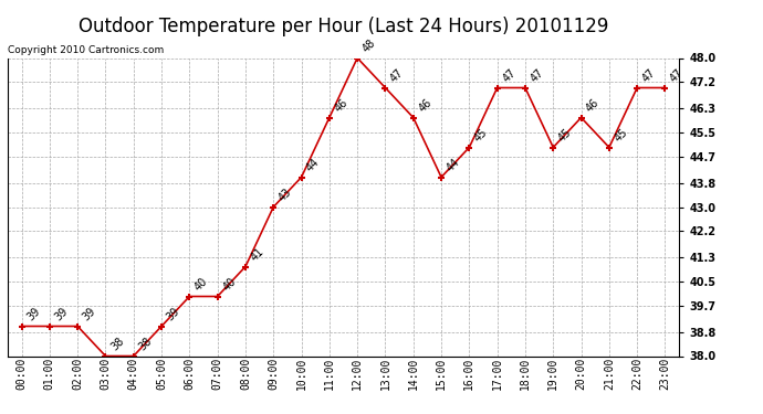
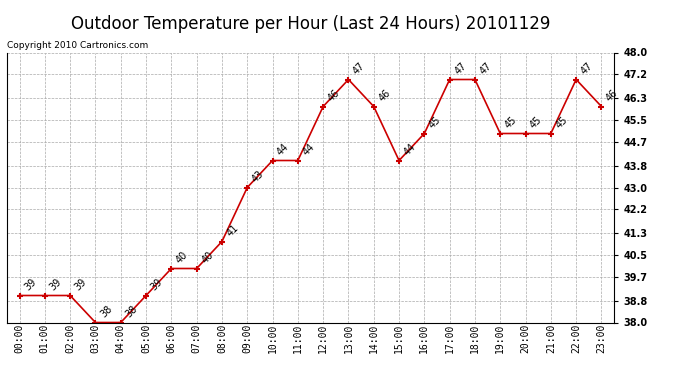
11:00: 46 -> 44
12:00: 48 -> 46
20:00: 46 -> 45
23:00: 47 -> 46
